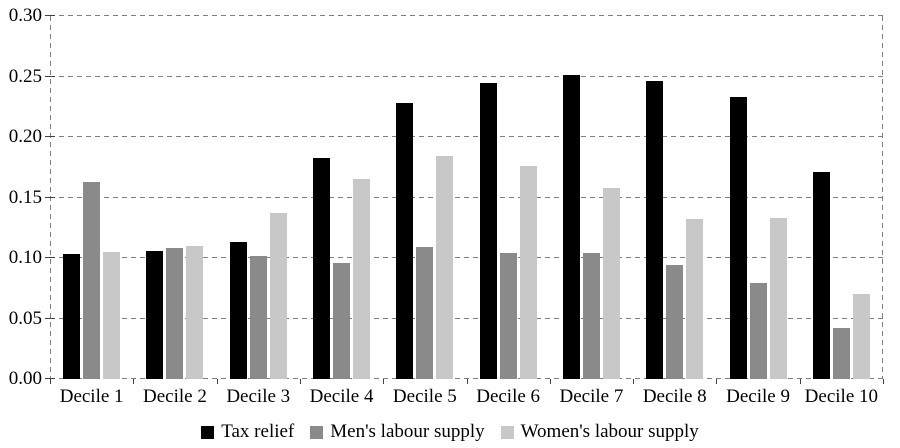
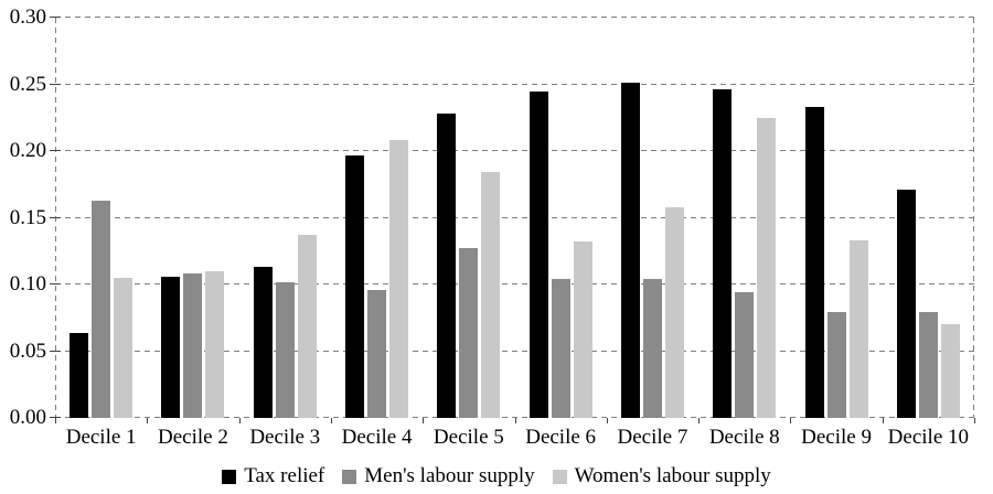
Tax relief/Decile 1: 0.103 -> 0.064
Tax relief/Decile 4: 0.183 -> 0.197
Women's labour supply/Decile 4: 0.165 -> 0.208
Men's labour supply/Decile 5: 0.109 -> 0.127
Women's labour supply/Decile 6: 0.176 -> 0.132
Women's labour supply/Decile 8: 0.132 -> 0.225
Men's labour supply/Decile 10: 0.042 -> 0.079
